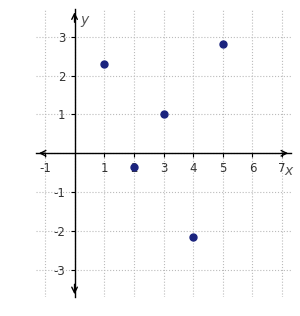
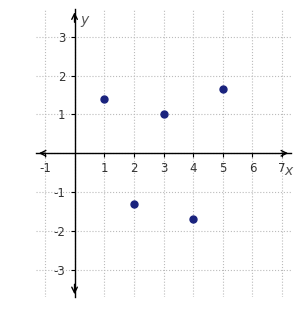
1: 2.30 -> 1.40
2: -0.35 -> -1.30
4: -2.15 -> -1.70
5: 2.80 -> 1.65
